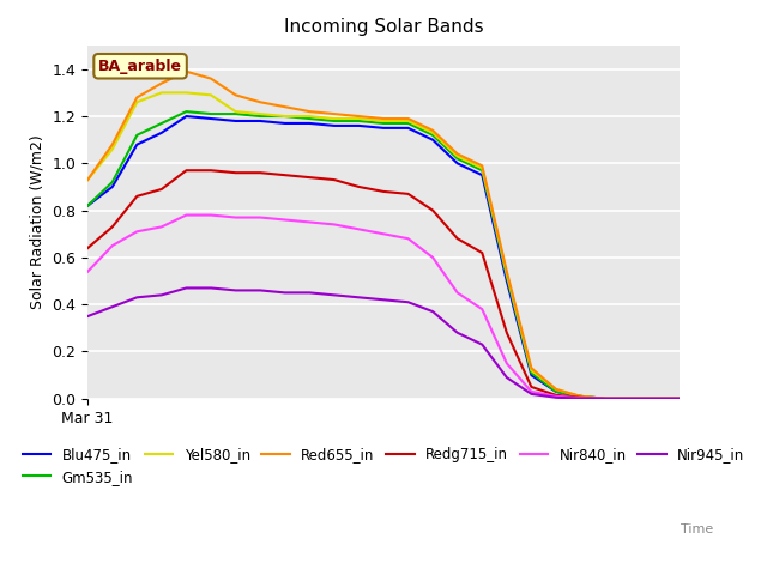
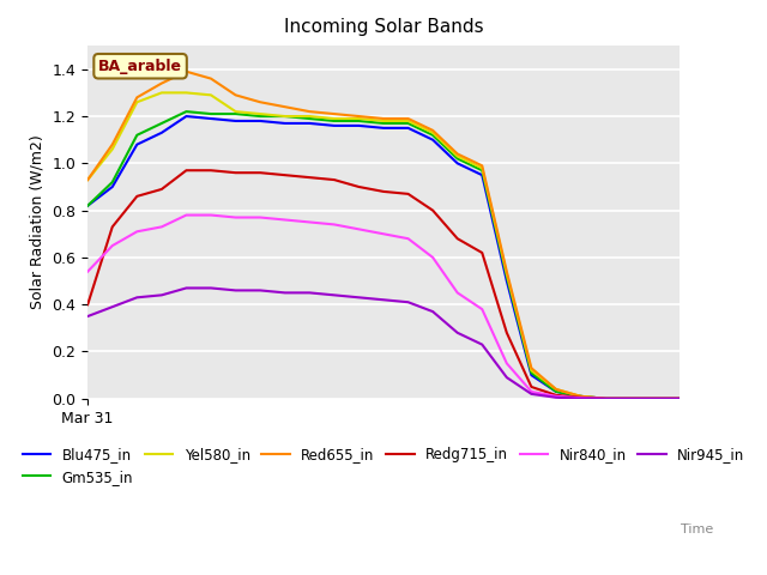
Redg715_in/Mar 31: 0.64 -> 0.40
